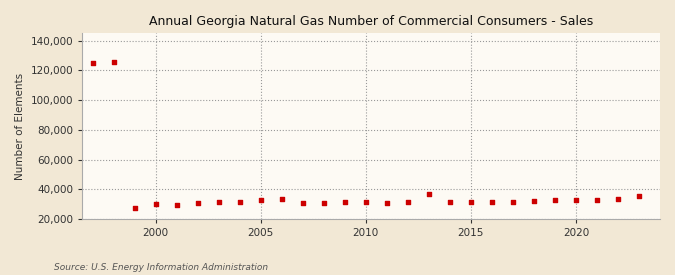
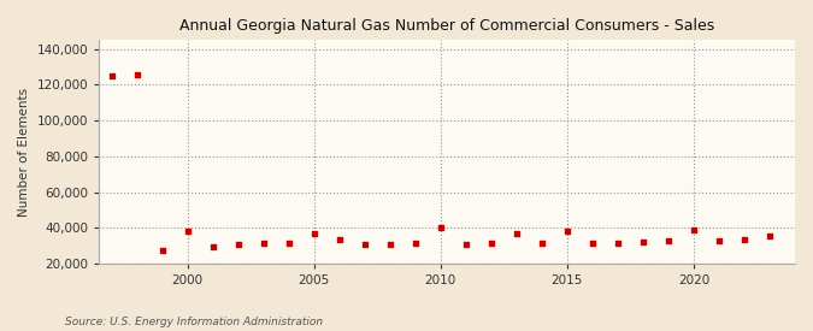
2000: 30,000 -> 38,000
2005: 32,000 -> 37,000
2010: 32,000 -> 40,000
2015: 32,000 -> 38,000
2020: 32,000 -> 39,000
